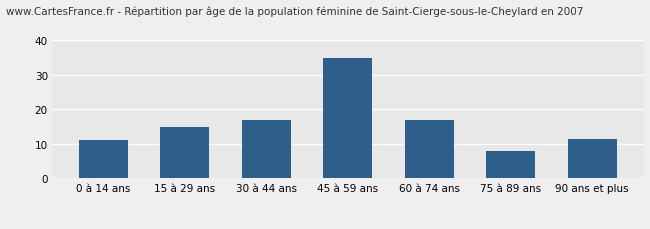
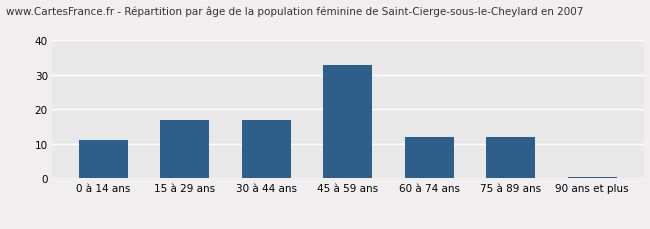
15 à 29 ans: 15.0 -> 17.0
45 à 59 ans: 35.0 -> 33.0
60 à 74 ans: 17.0 -> 12.0
75 à 89 ans: 8.0 -> 12.0
90 ans et plus: 11.5 -> 0.5
